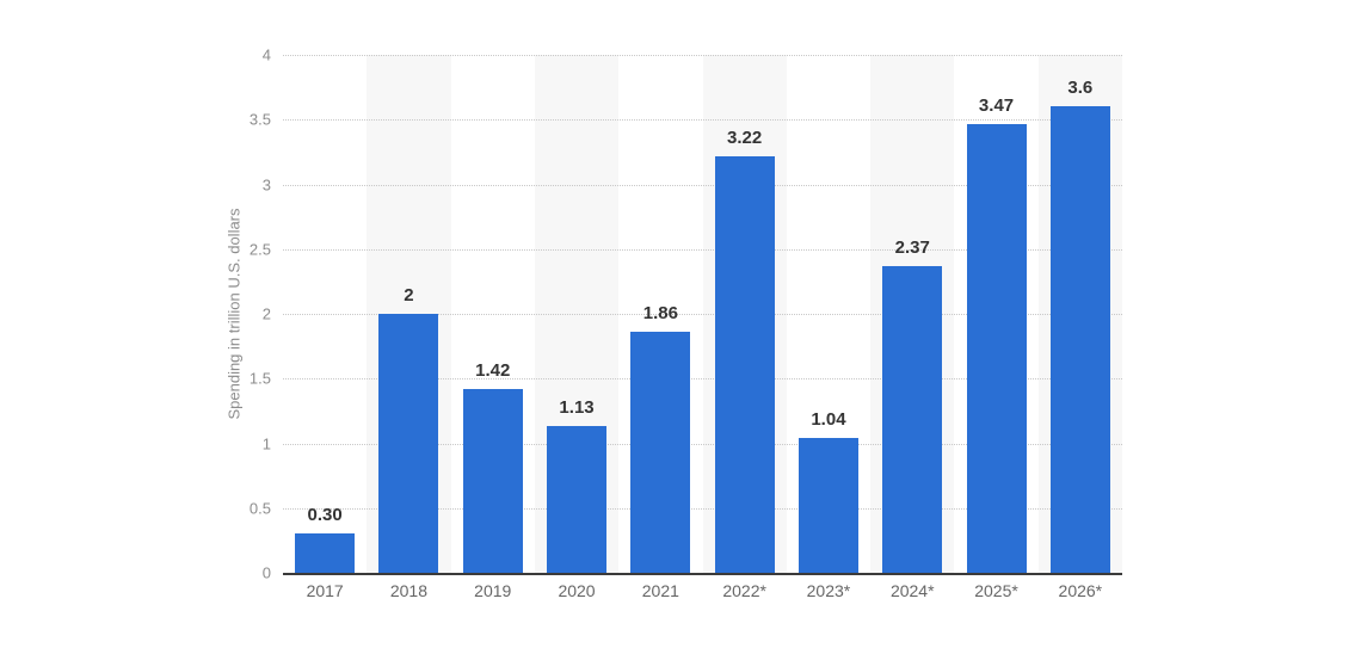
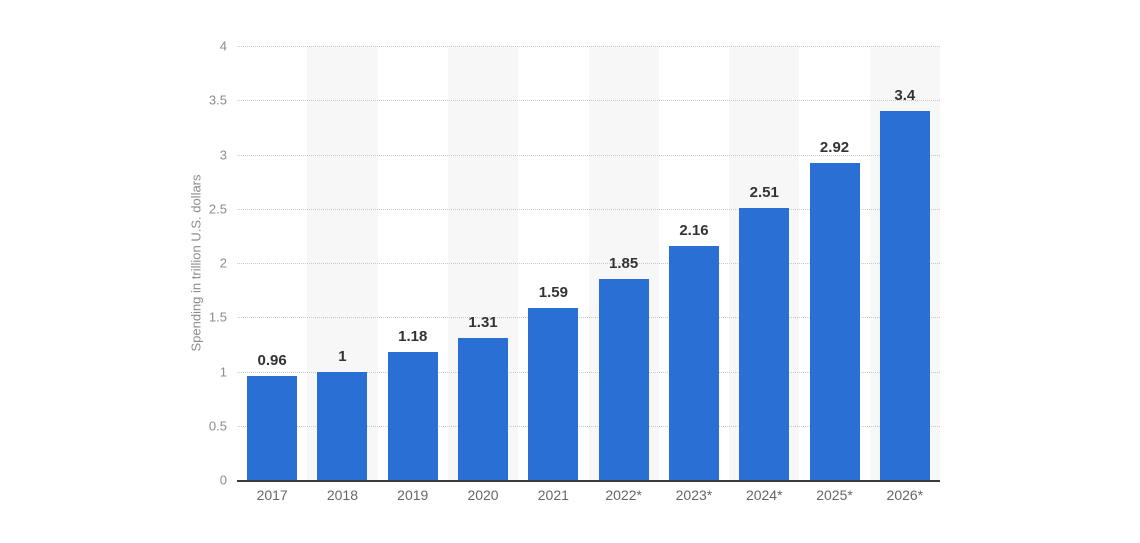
2017: 0.30 -> 0.96
2018: 2 -> 1
2019: 1.42 -> 1.18
2020: 1.13 -> 1.31
2021: 1.86 -> 1.59
2022*: 3.22 -> 1.85
2023*: 1.04 -> 2.16
2024*: 2.37 -> 2.51
2025*: 3.47 -> 2.92
2026*: 3.6 -> 3.4
